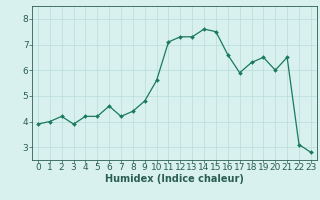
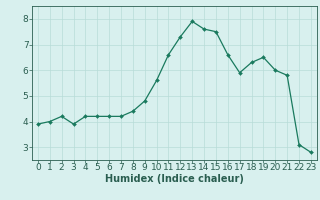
6: 4.6 -> 4.2
11: 7.1 -> 6.6
13: 7.3 -> 7.9
21: 6.5 -> 5.8
